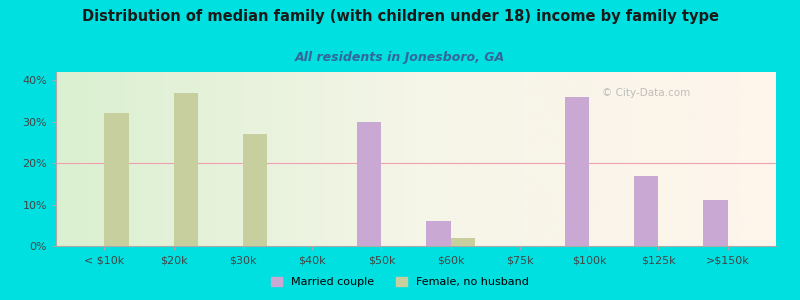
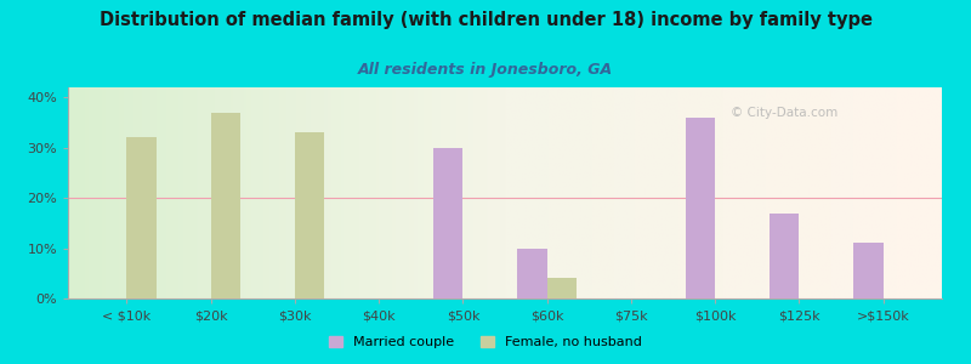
Female, no husband/$30k: 27% -> 33%
Married couple/$60k: 6% -> 10%
Female, no husband/$60k: 2% -> 4%
